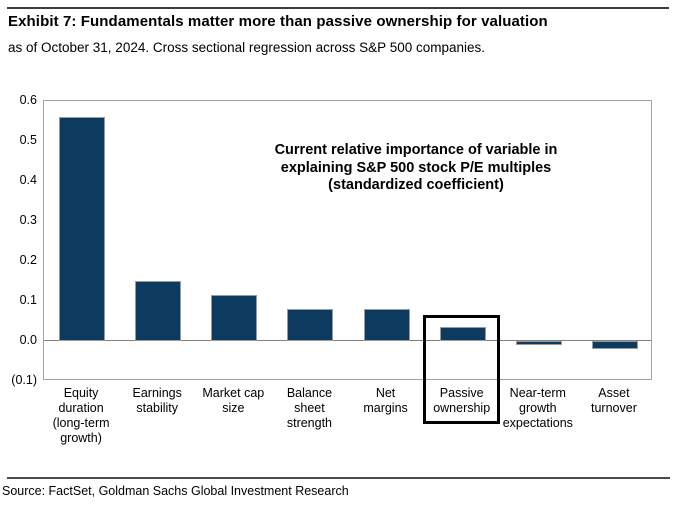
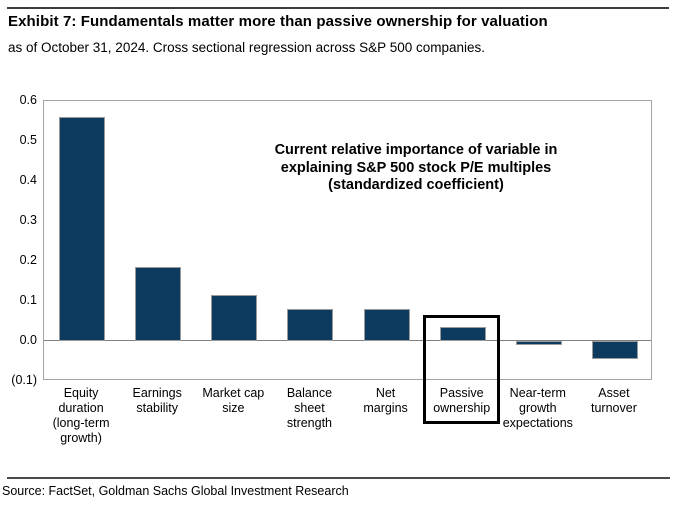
Earnings stability: 0.15 -> 0.18
Asset turnover: -0.02 -> -0.04
